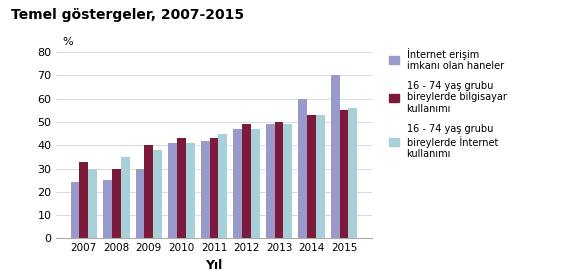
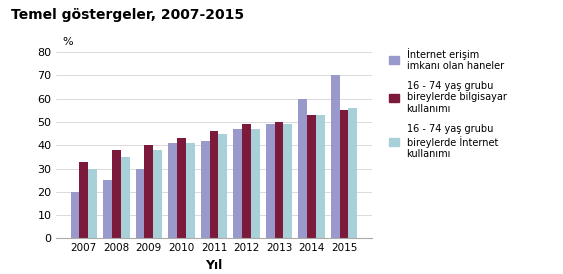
İnternet erişim imkanı olan haneler/2007: 24 -> 20
16 - 74 yaş grubu bireylerde bilgisayar kullanımı/2008: 30 -> 38
16 - 74 yaş grubu bireylerde bilgisayar kullanımı/2011: 43 -> 46
